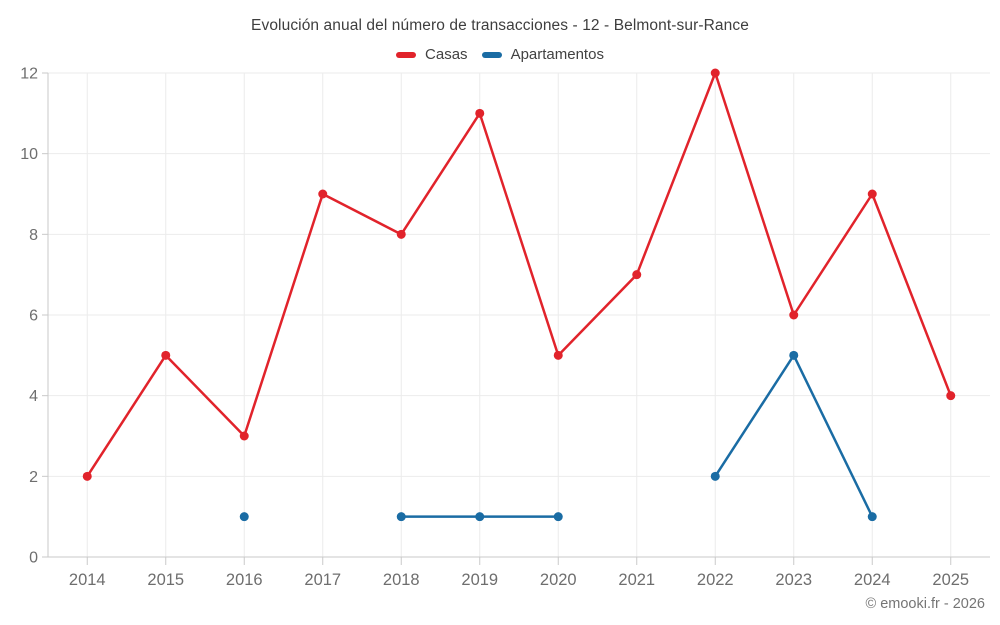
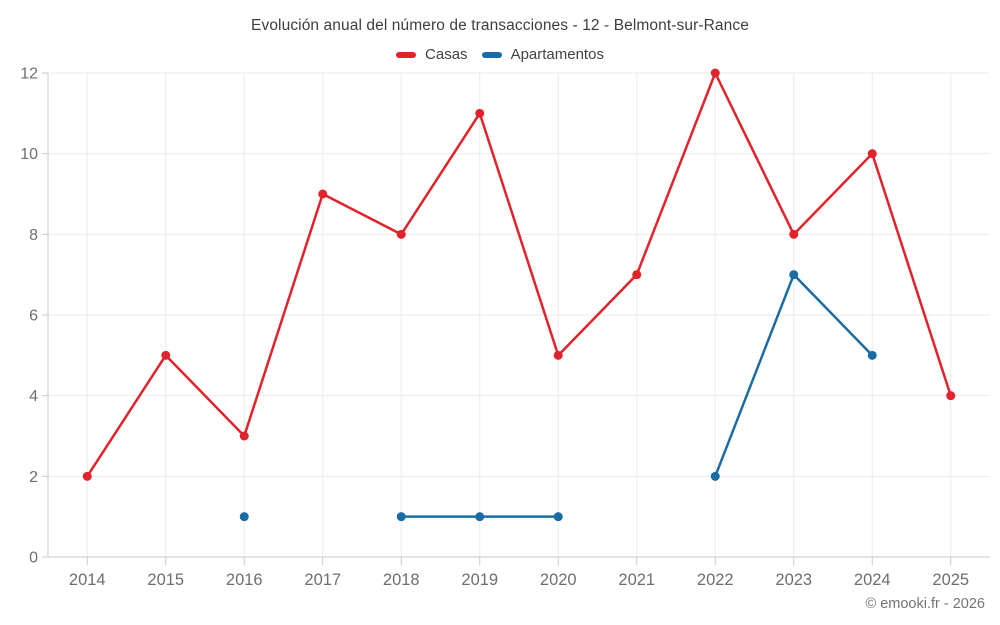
Casas/2023: 6 -> 8
Apartamentos/2023: 5 -> 7
Casas/2024: 9 -> 10
Apartamentos/2024: 1 -> 5
